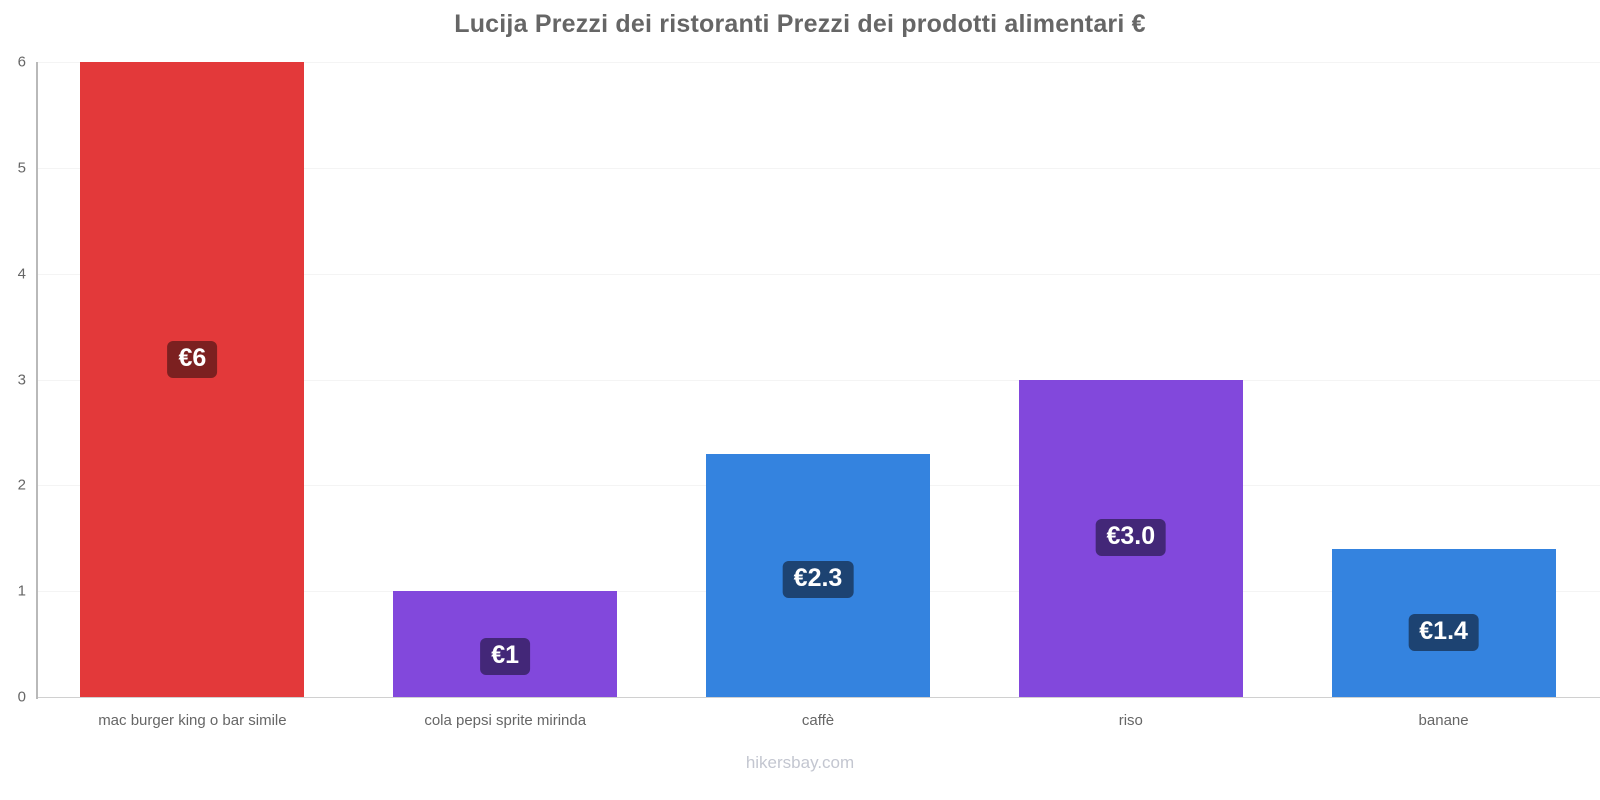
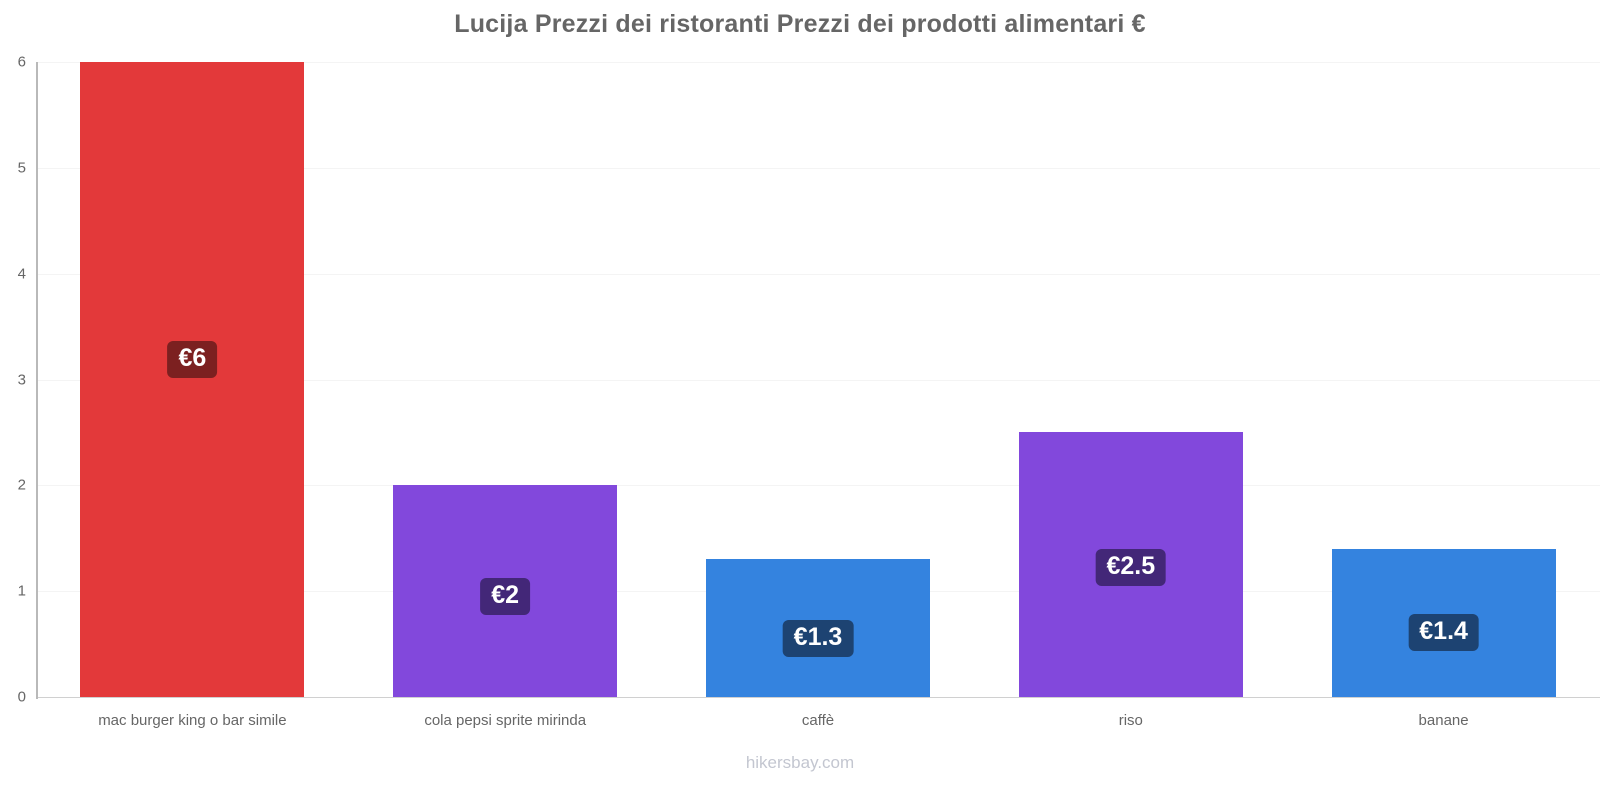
cola pepsi sprite mirinda: €1 -> €2
caffè: €2.3 -> €1.3
riso: €3.0 -> €2.5
